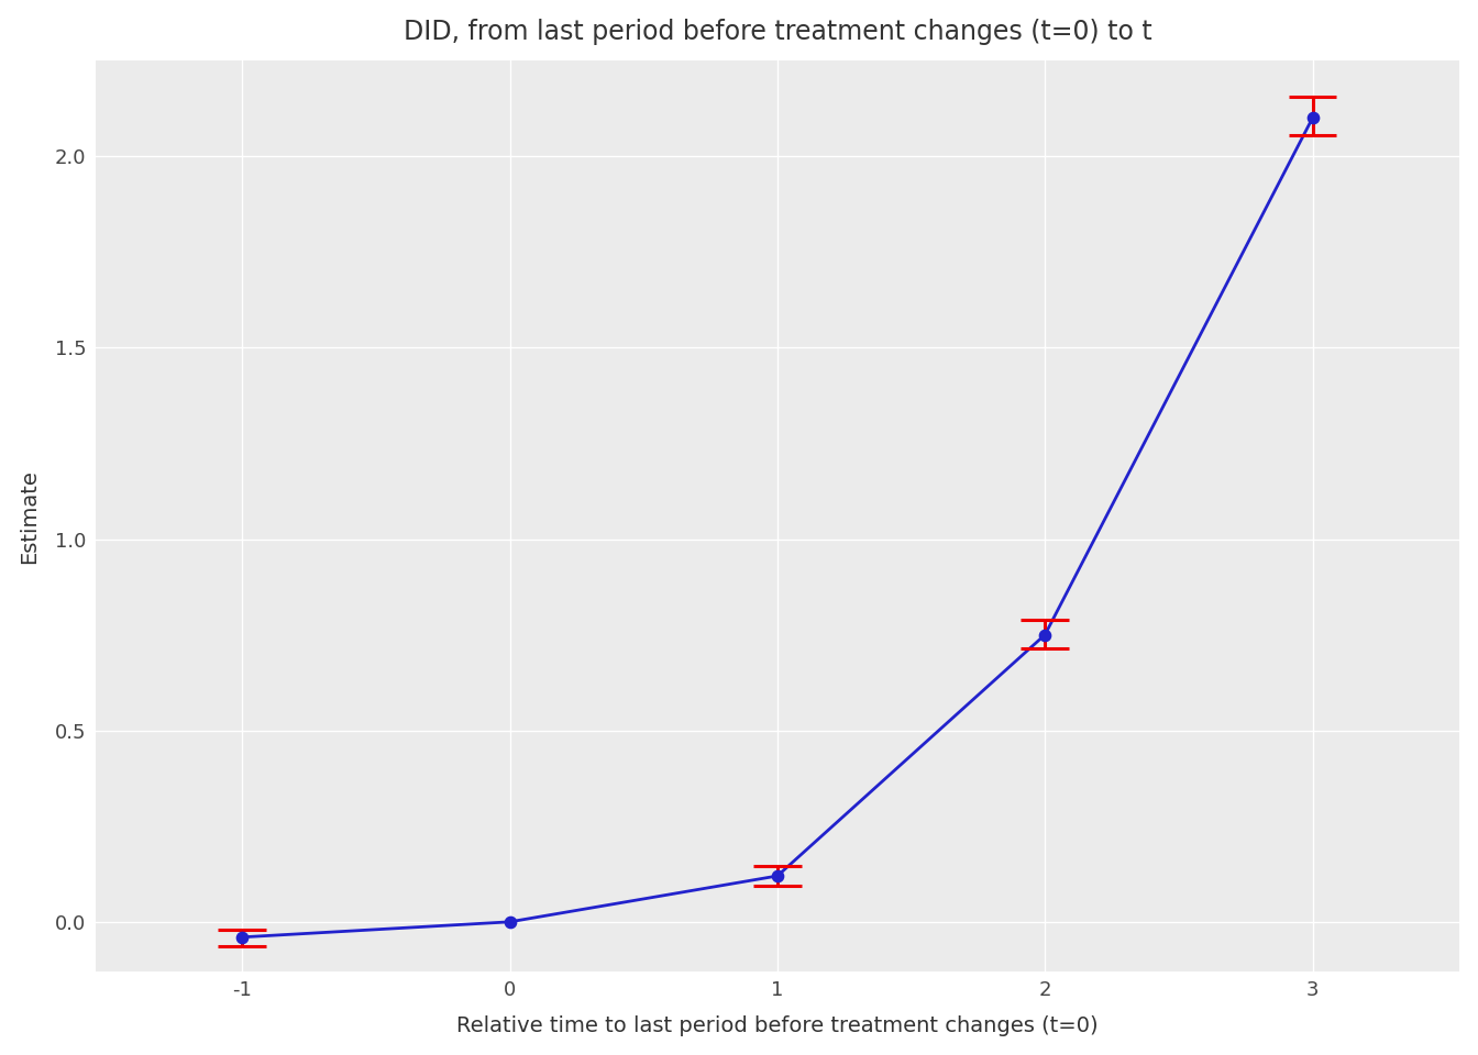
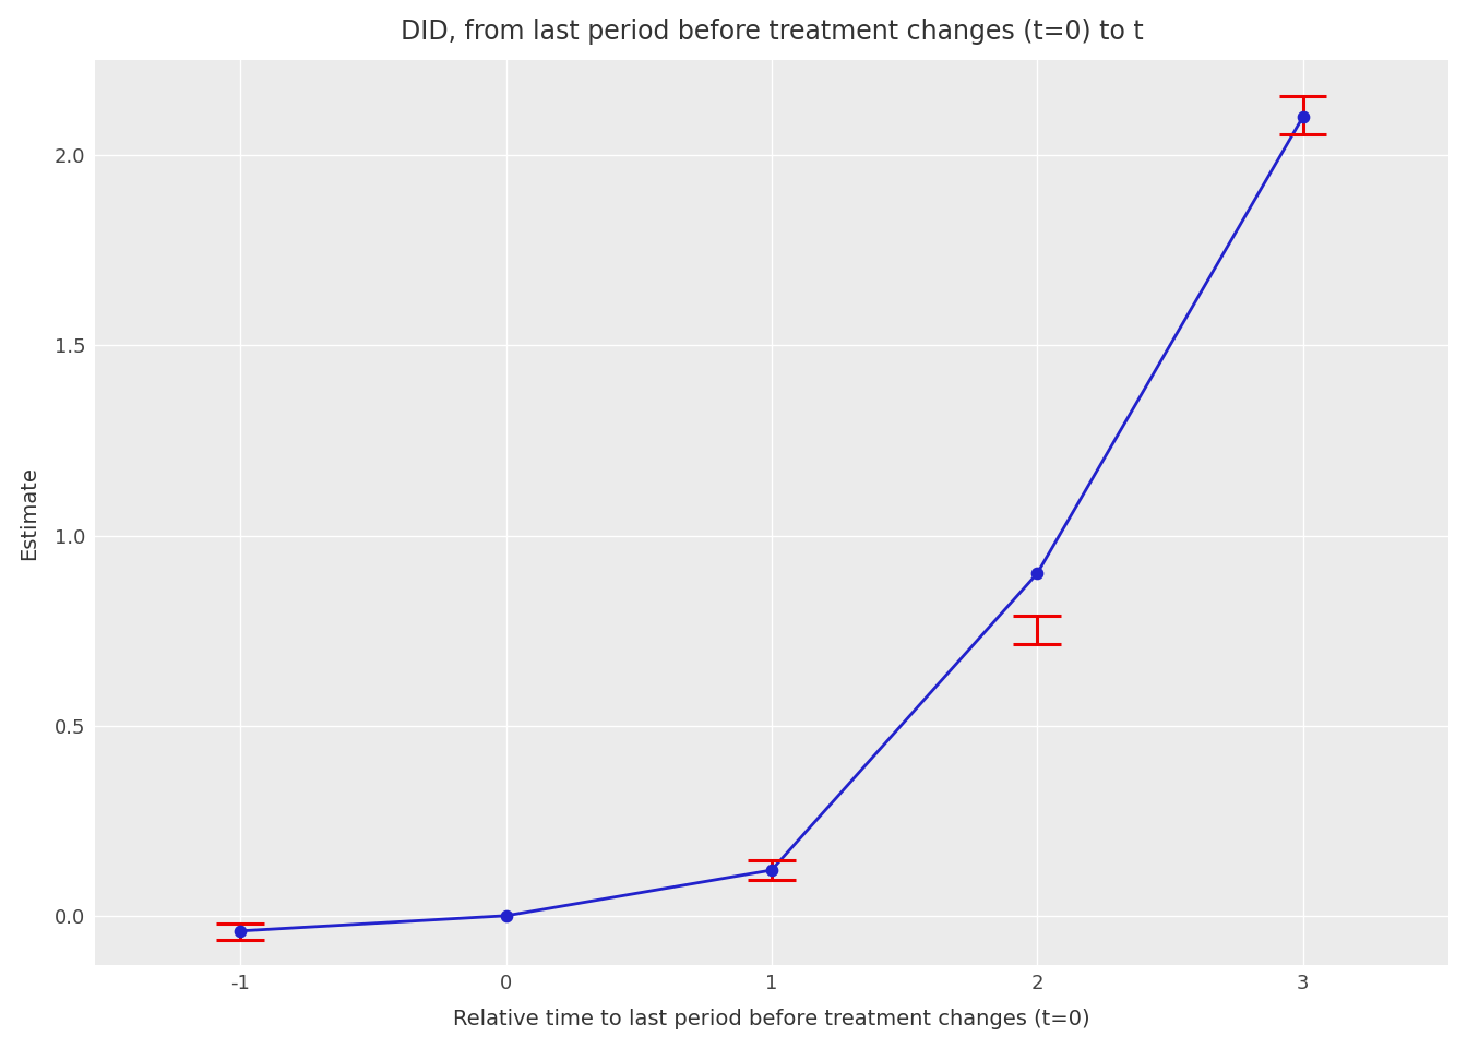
2: 0.75 -> 0.90
